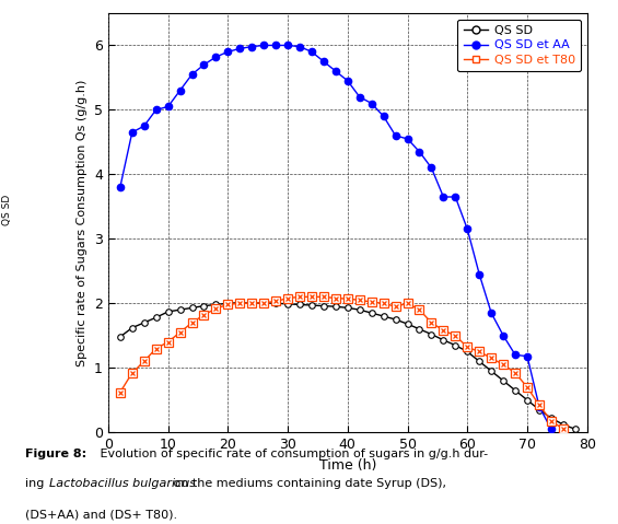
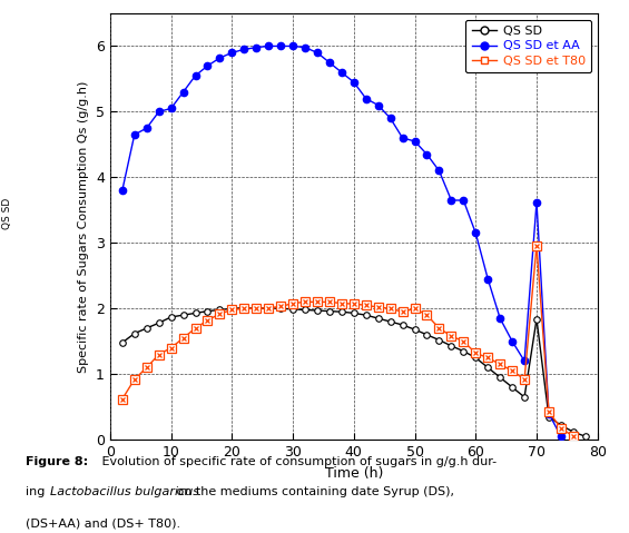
QS SD/70: 0.50 -> 1.84
QS SD et AA/70: 1.18 -> 3.62
QS SD et T80/70: 0.70 -> 2.96
